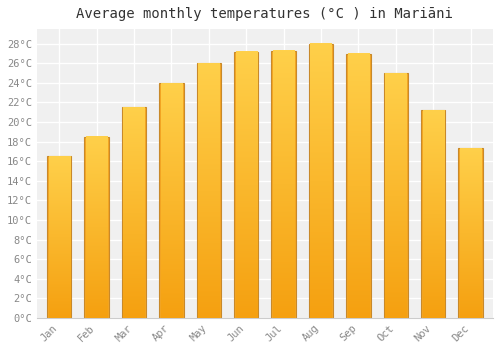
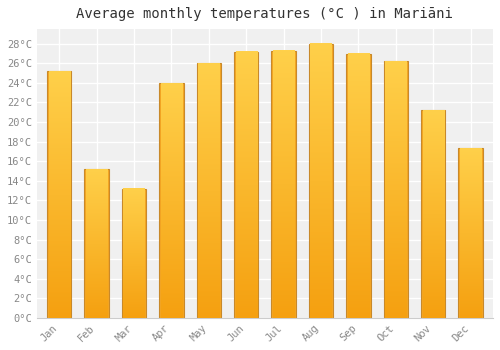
Jan: 16.5°C -> 25.2°C
Feb: 18.5°C -> 15.2°C
Mar: 21.5°C -> 13.2°C
Oct: 25.0°C -> 26.2°C
